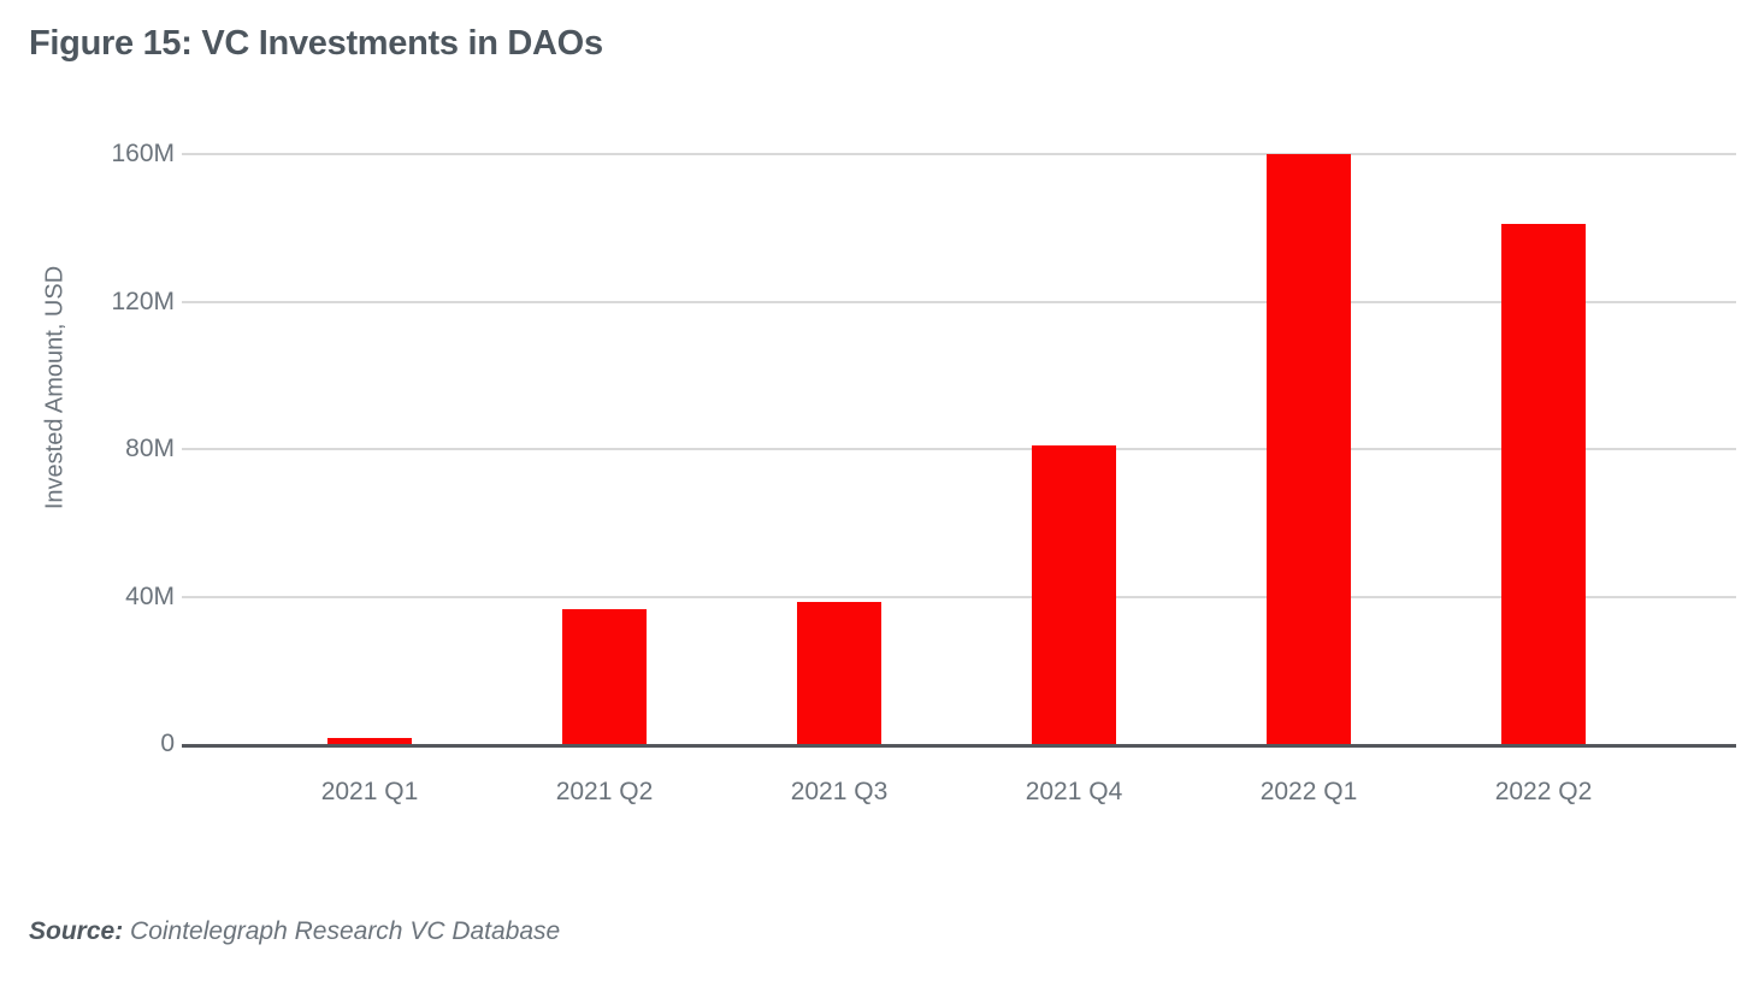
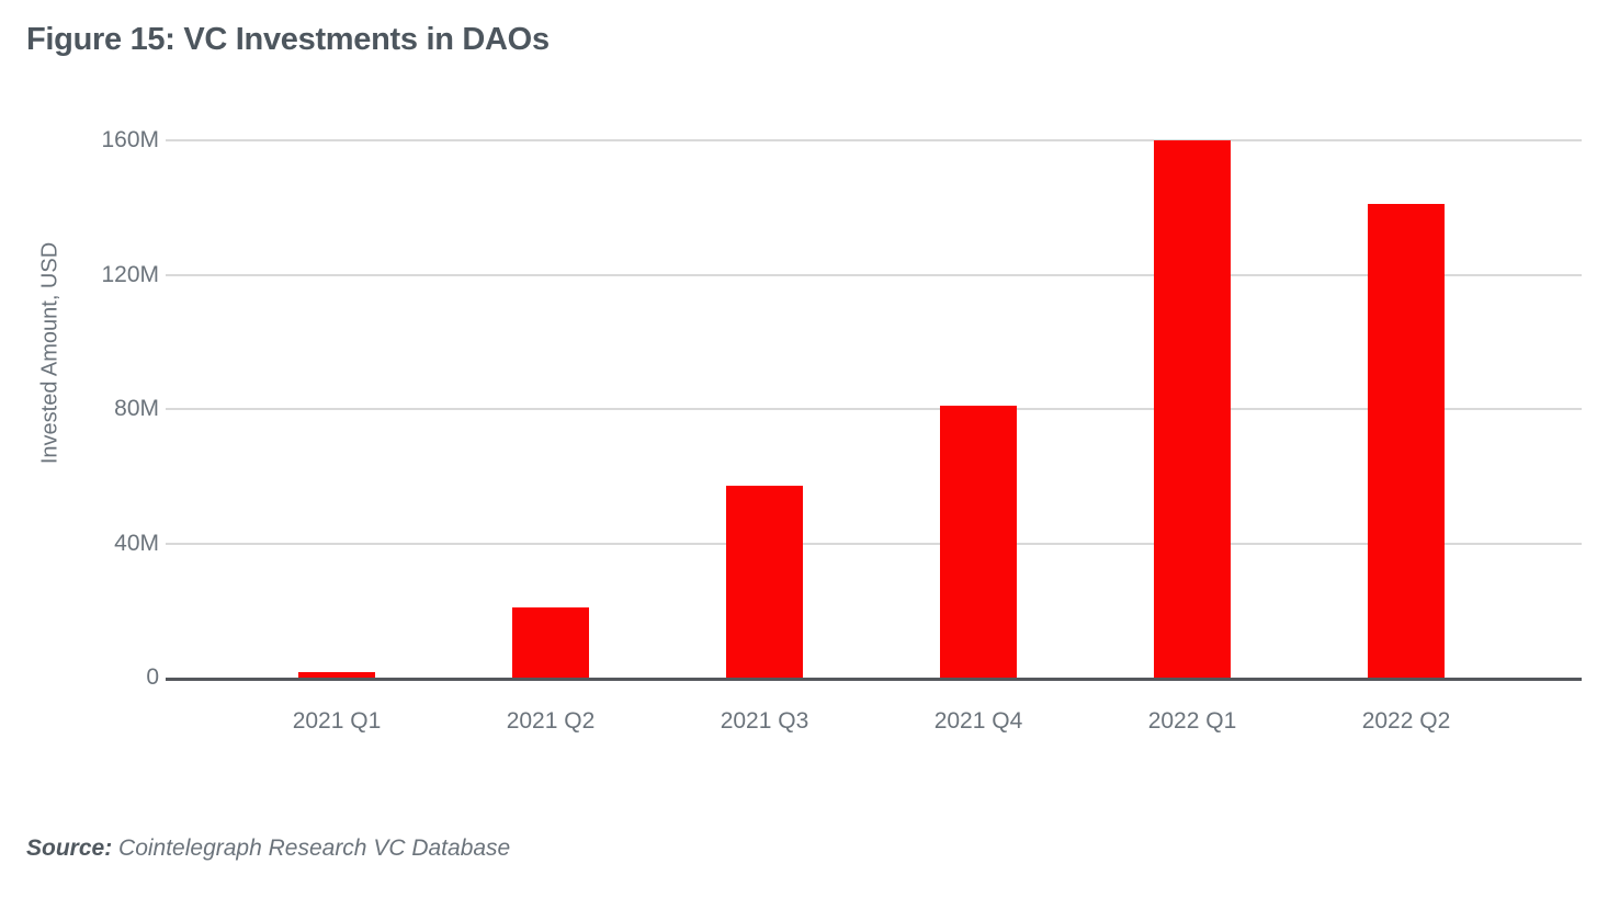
2021 Q2: 36M -> 21M
2021 Q3: 38M -> 57M
